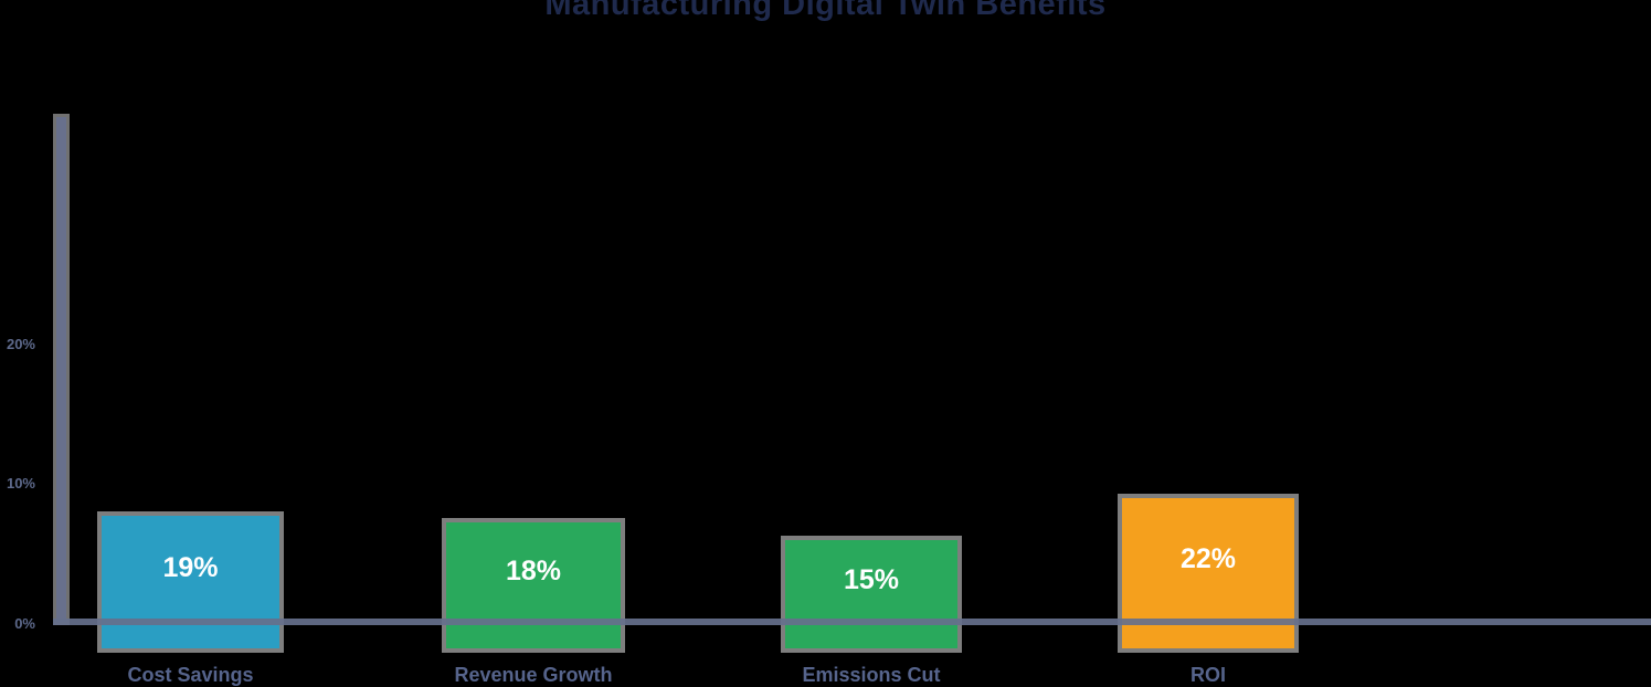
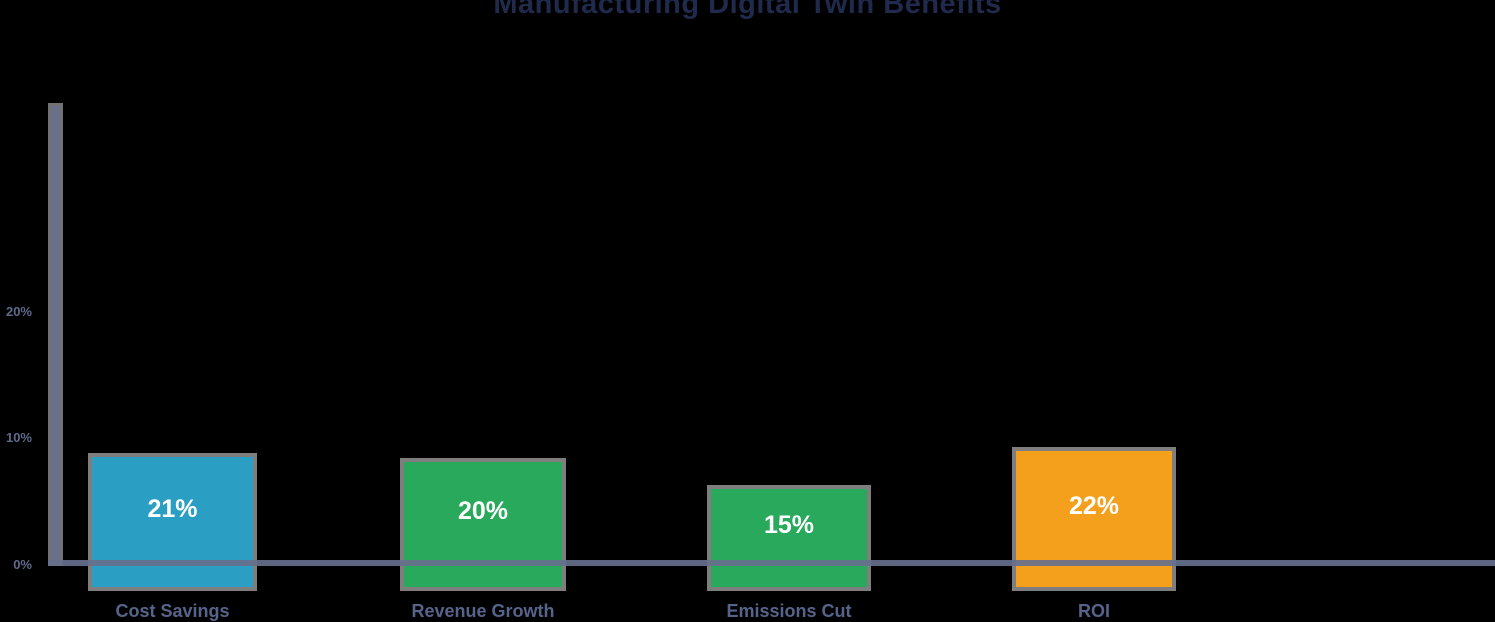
Cost Savings: 19% -> 21%
Revenue Growth: 18% -> 20%
